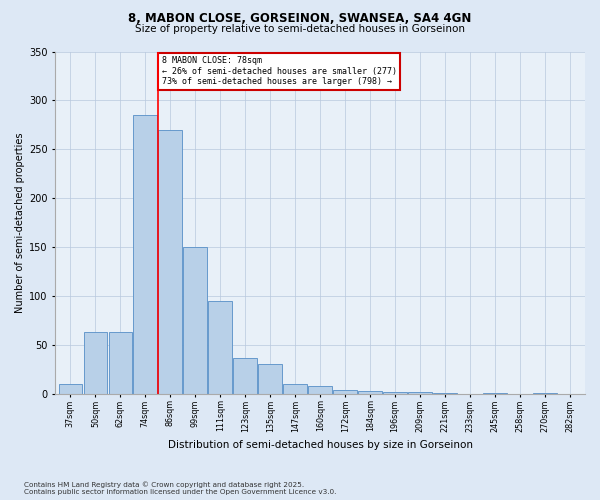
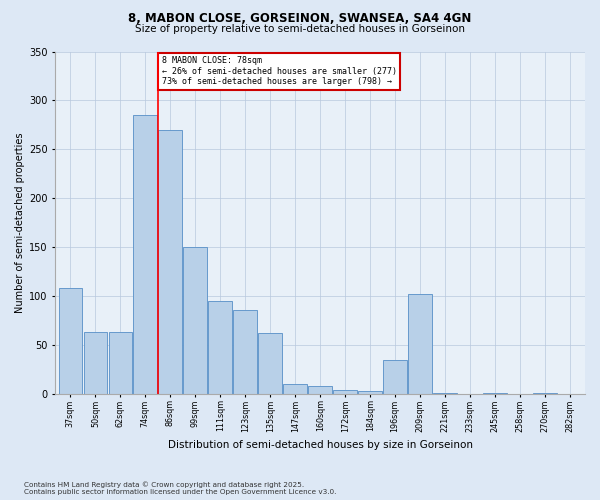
37sqm: 10 -> 108
123sqm: 36 -> 86
135sqm: 30 -> 62
196sqm: 2 -> 34
209sqm: 2 -> 102
